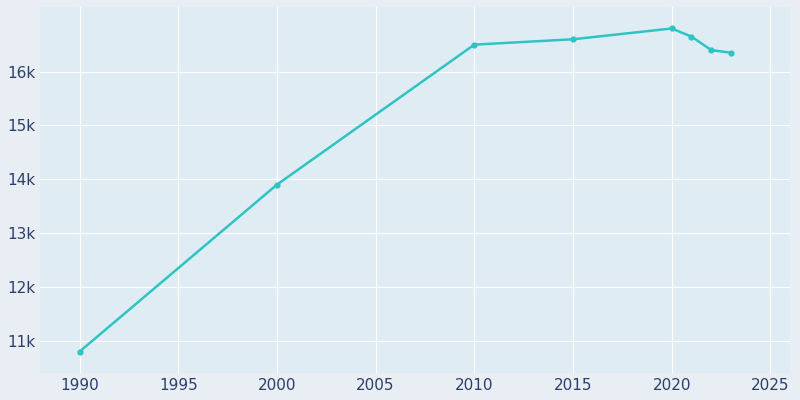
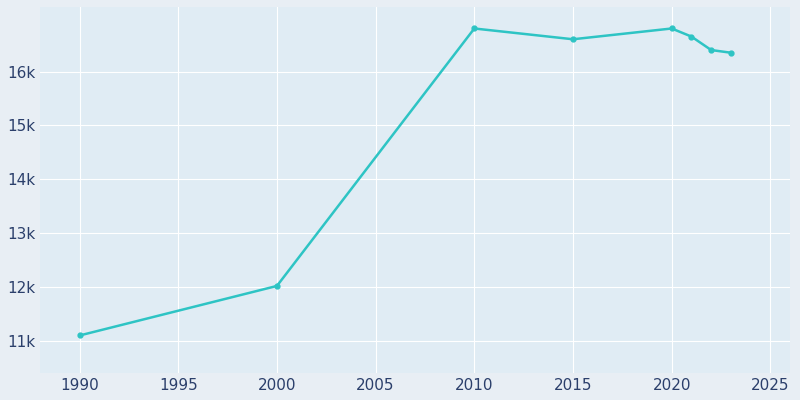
1990: 10.80k -> 11.10k
2000: 13.90k -> 12.02k
2010: 16.50k -> 16.80k
